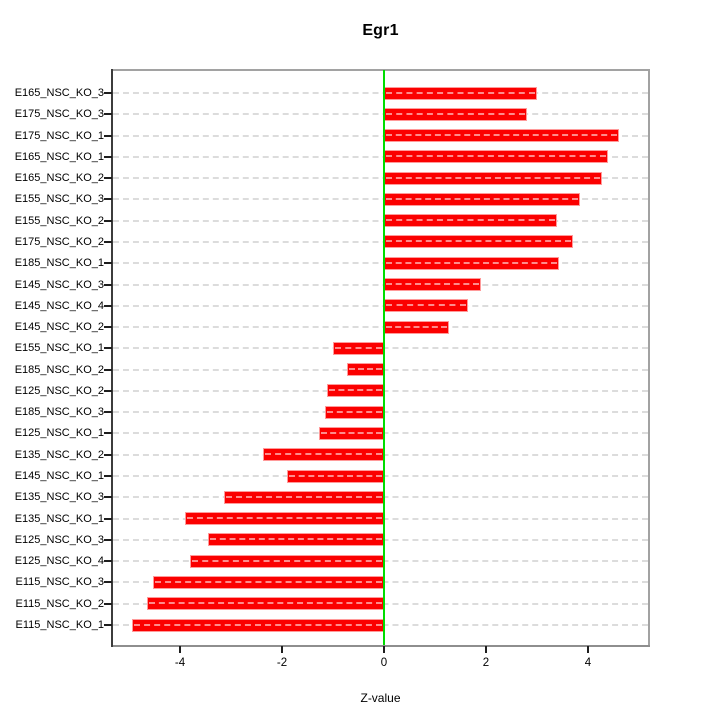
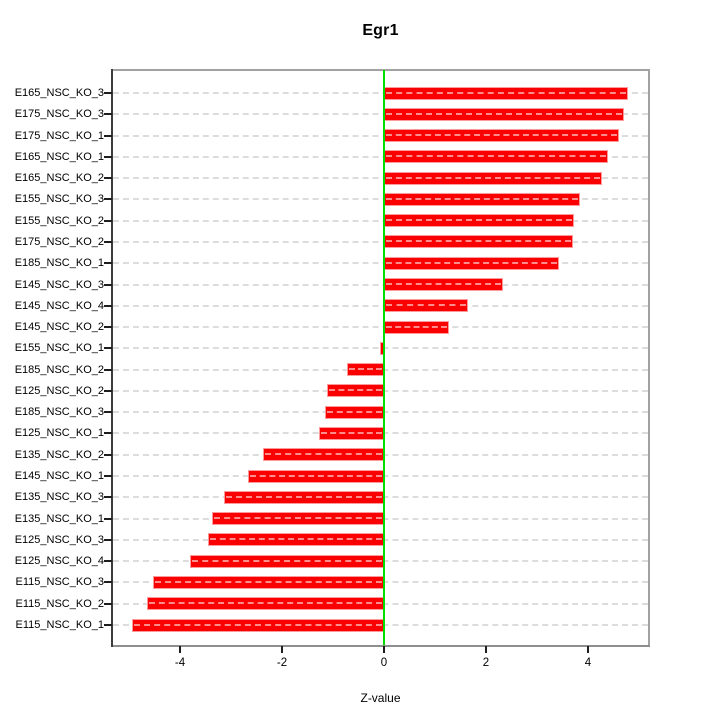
E165_NSC_KO_3: 3.0 -> 4.8
E175_NSC_KO_3: 2.8 -> 4.7
E155_NSC_KO_2: 3.4 -> 3.7
E145_NSC_KO_3: 1.9 -> 2.3
E155_NSC_KO_1: -1.0 -> -0.1
E145_NSC_KO_1: -1.9 -> -2.7
E135_NSC_KO_1: -3.9 -> -3.4
